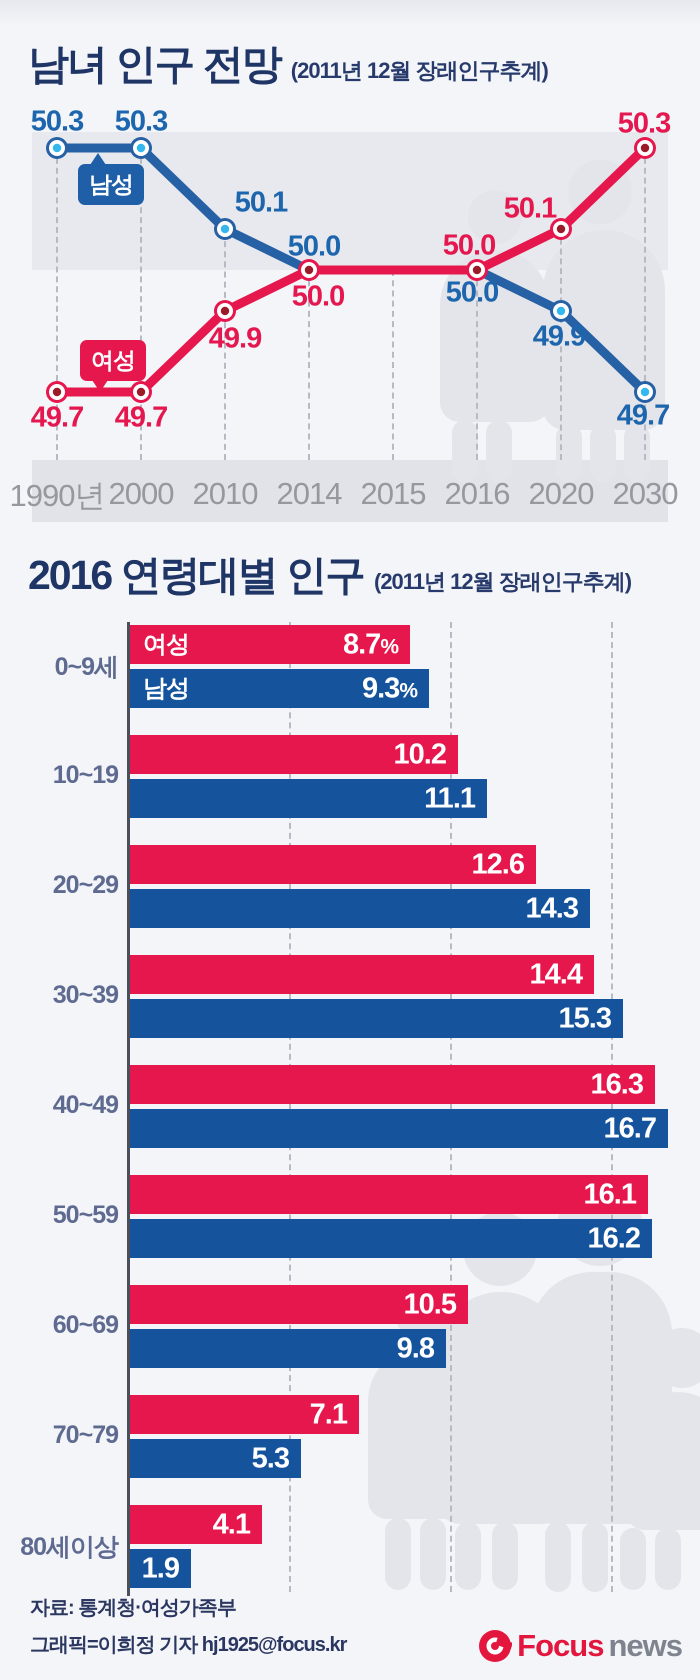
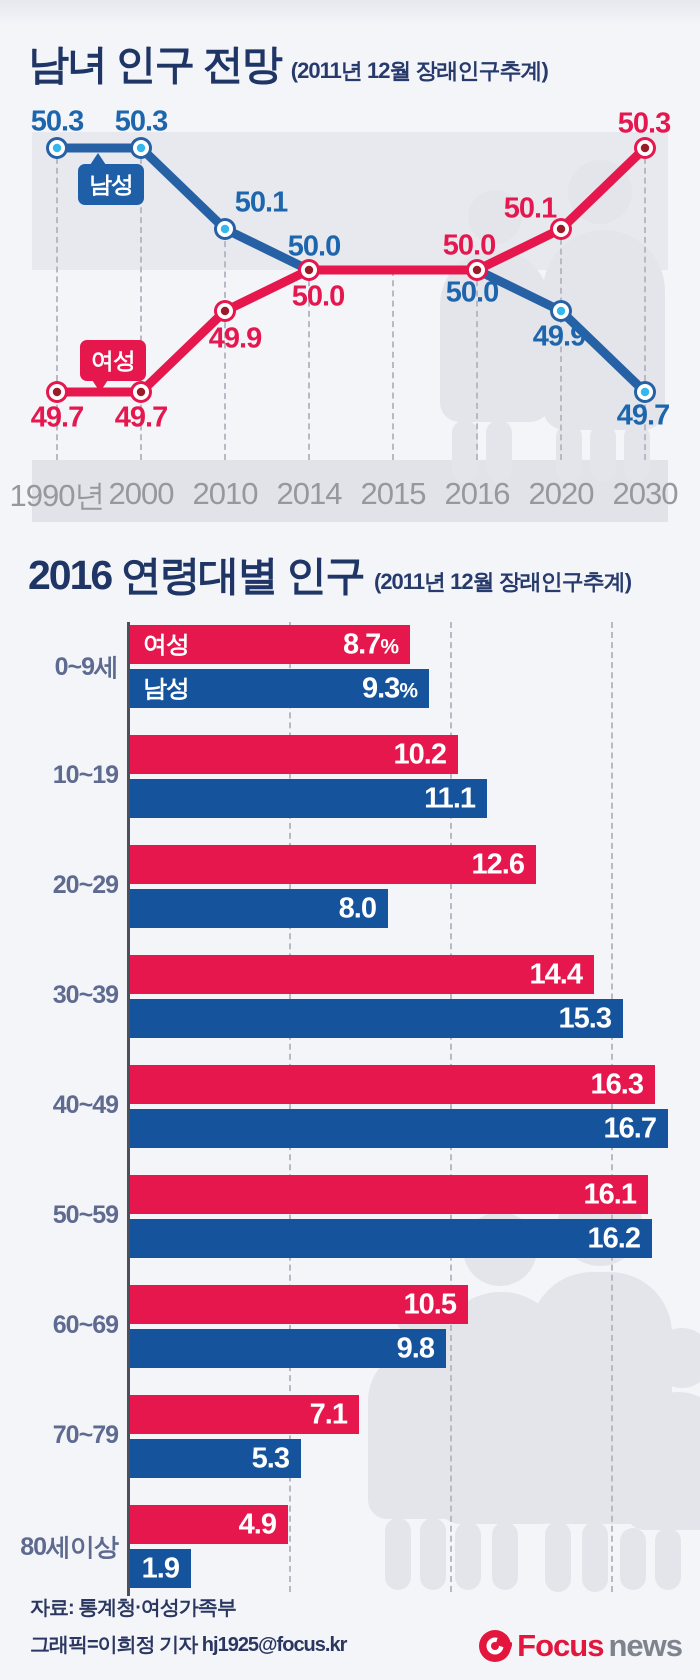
2016 연령대별 인구/남성/20~29: 14.3 -> 8.0
2016 연령대별 인구/여성/80세이상: 4.1 -> 4.9
